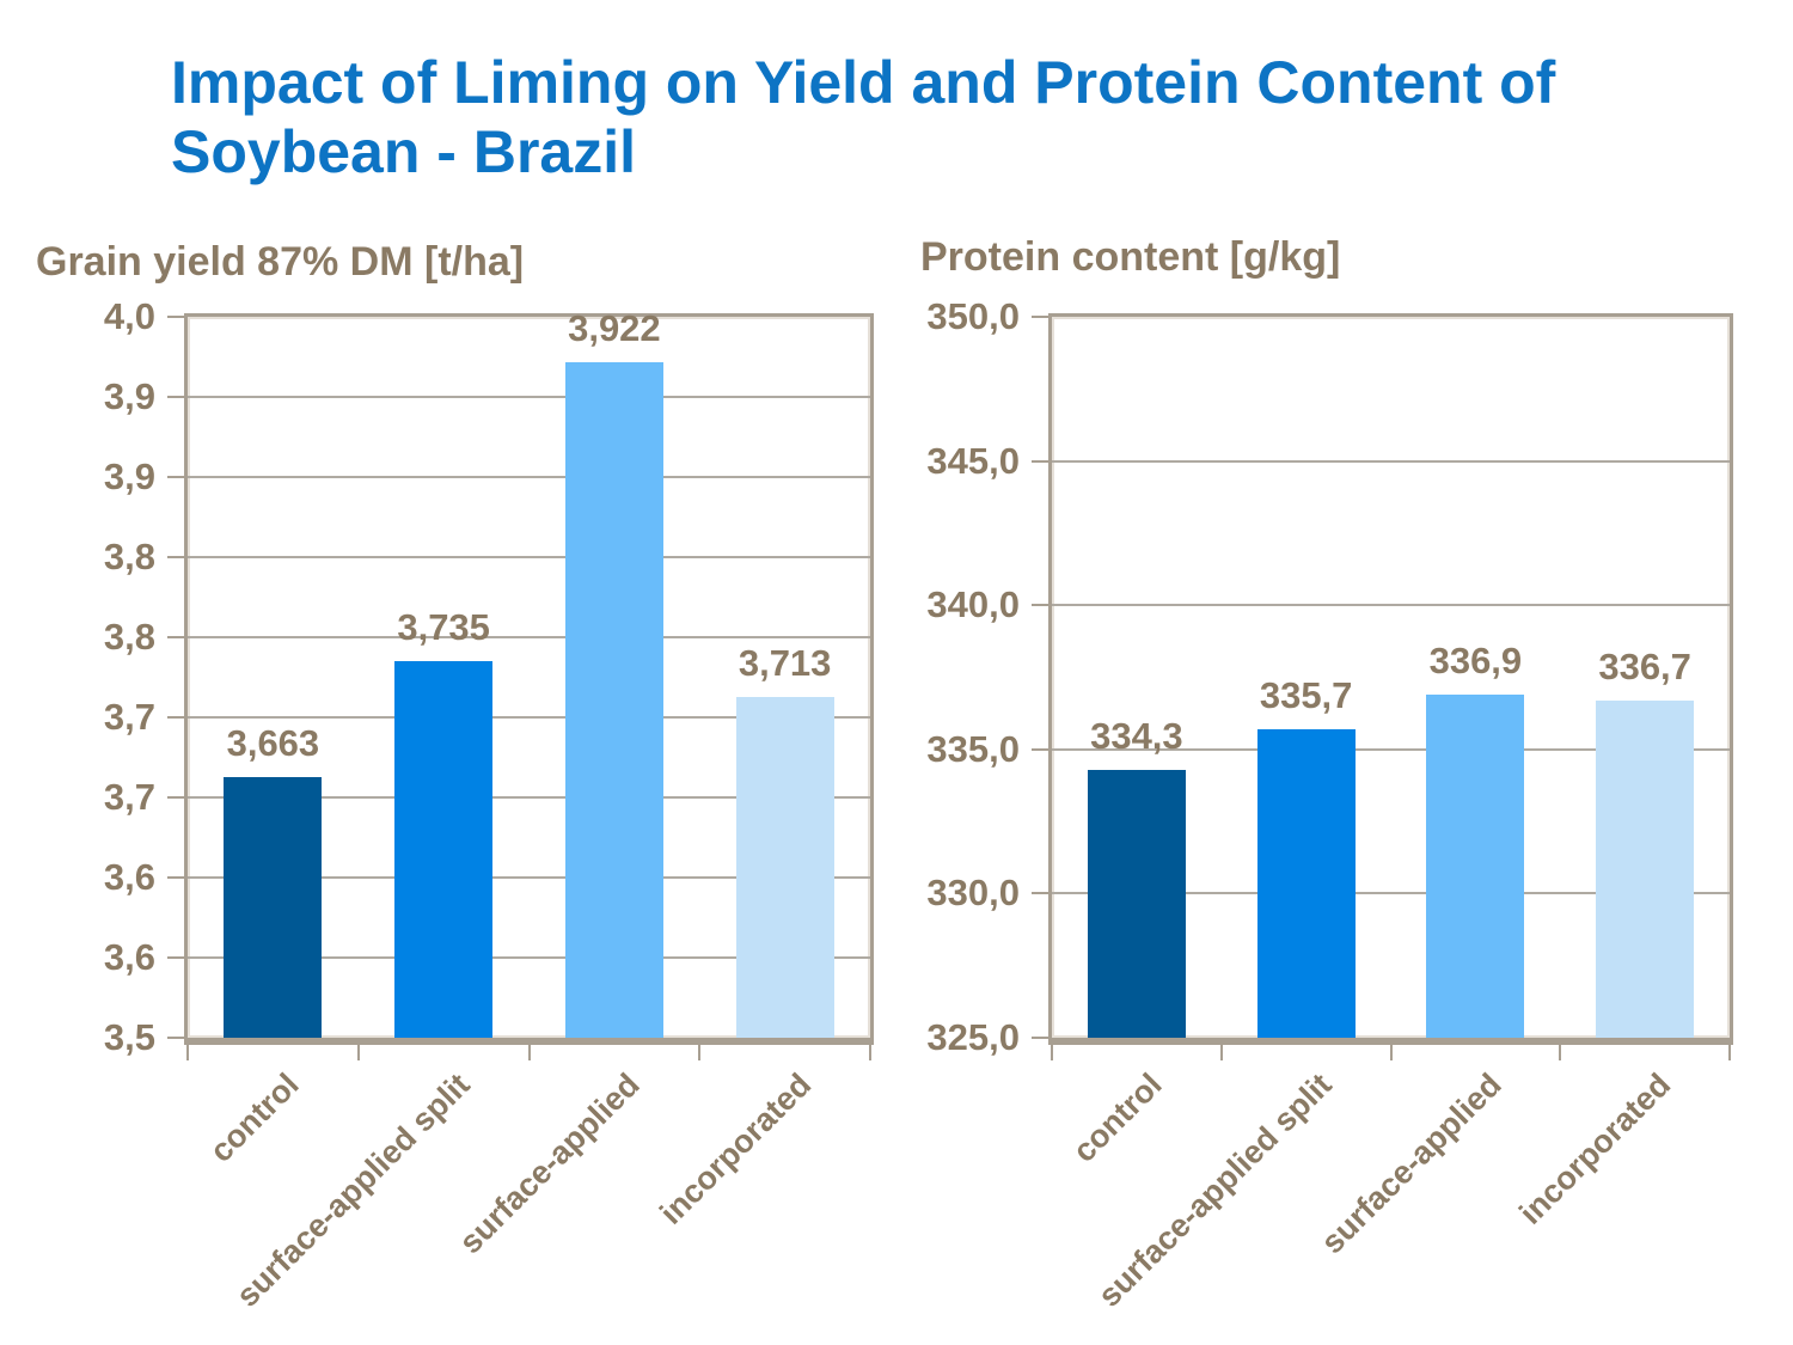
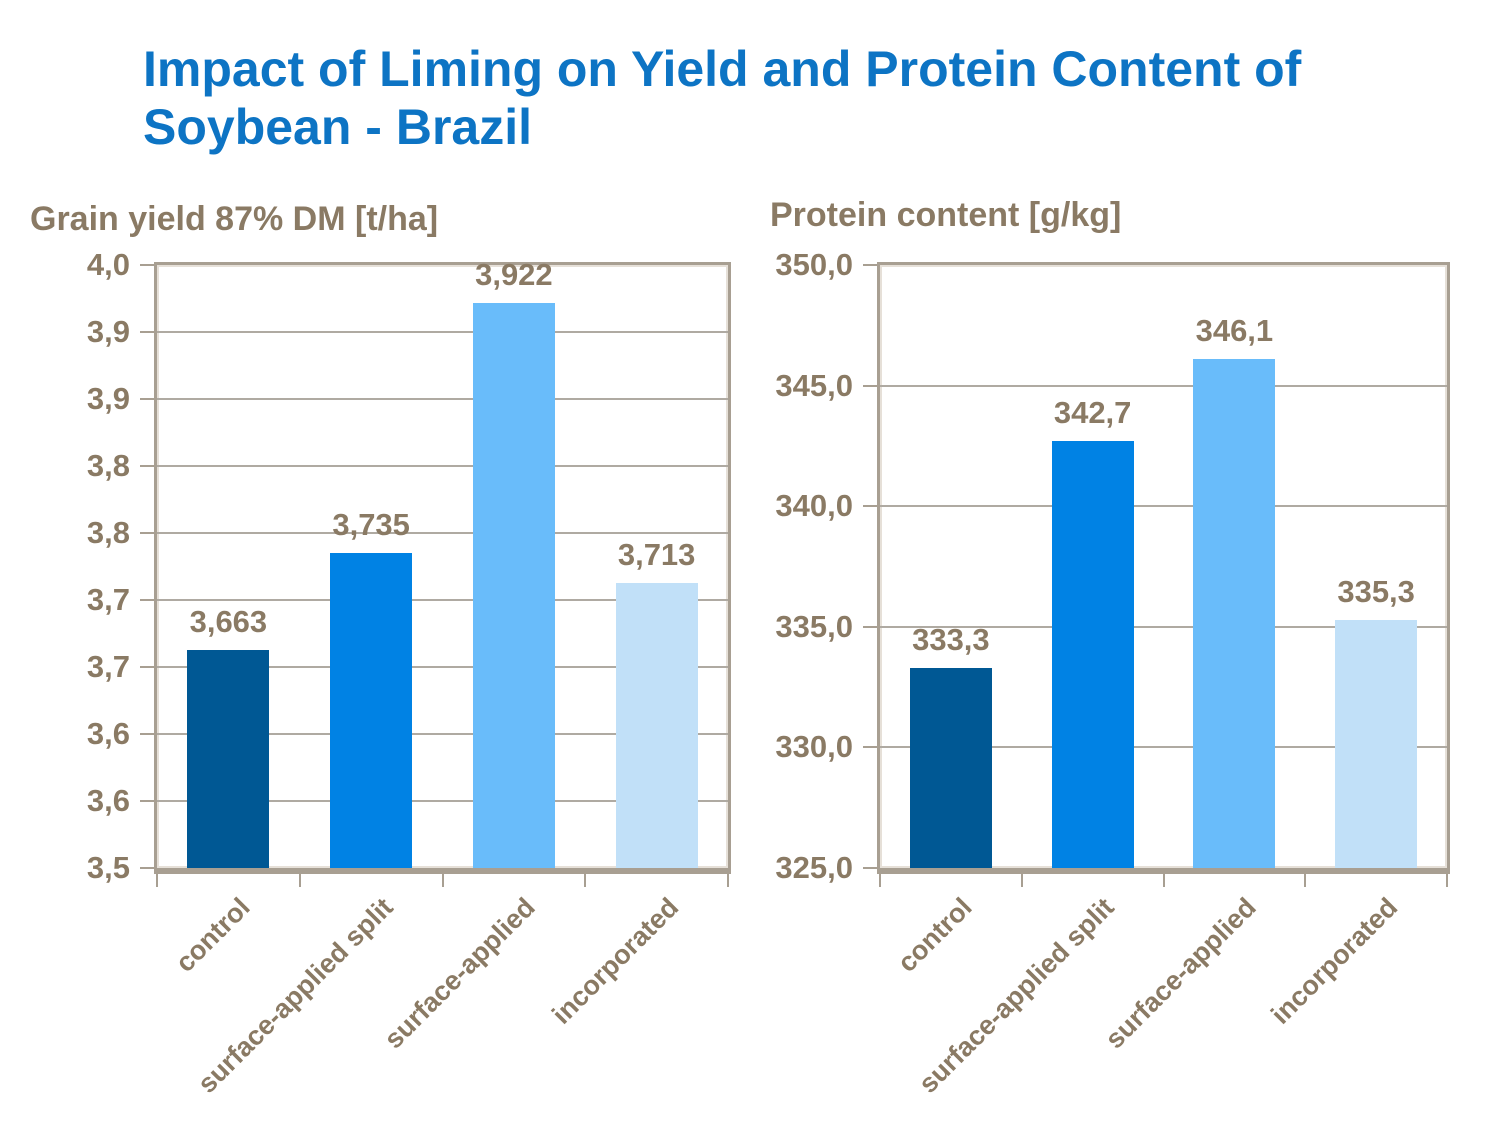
Protein content [g/kg]/control: 334,3 -> 333,3
Protein content [g/kg]/surface-applied split: 335,7 -> 342,7
Protein content [g/kg]/surface-applied: 336,9 -> 346,1
Protein content [g/kg]/incorporated: 336,7 -> 335,3
